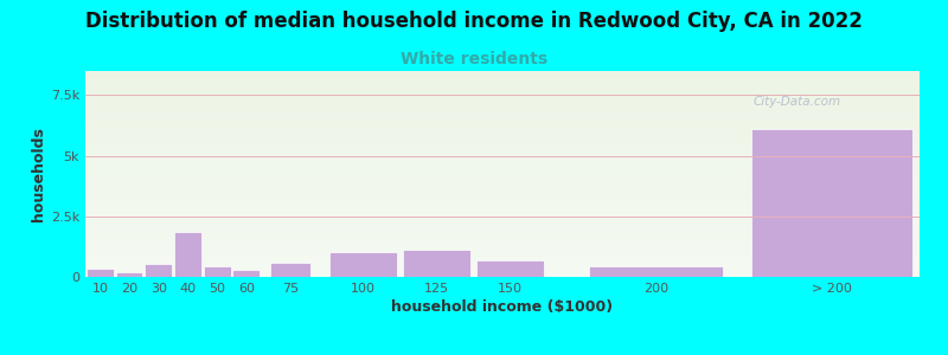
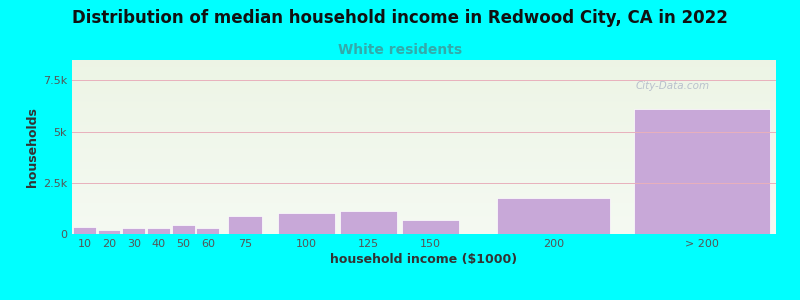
30: 0.55k -> 0.27k
40: 1.85k -> 0.31k
75: 0.60k -> 0.90k
200: 0.45k -> 1.75k
